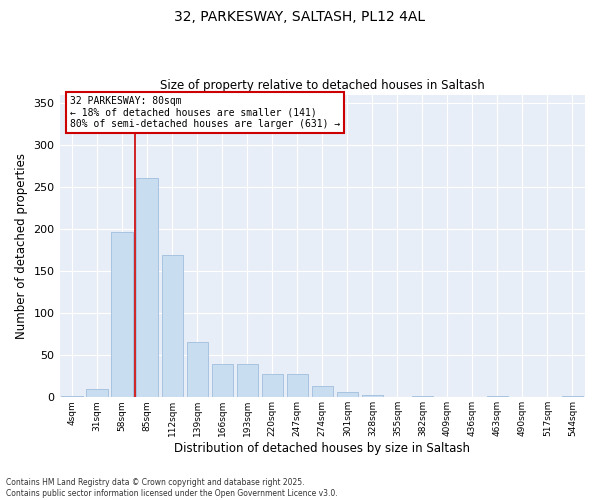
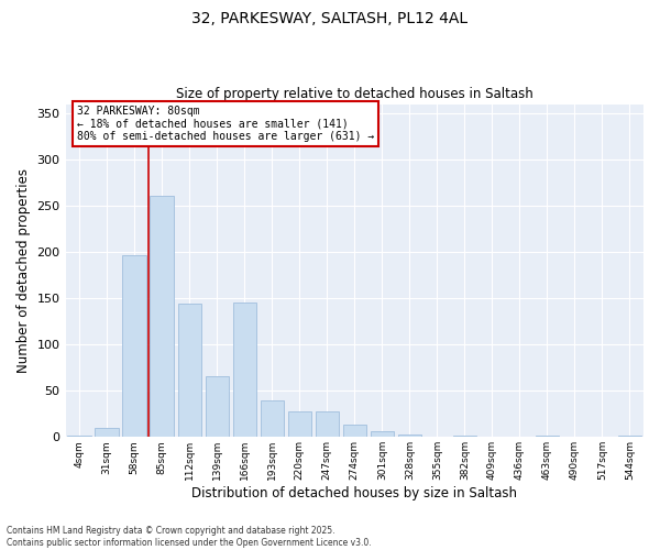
112sqm: 169 -> 144
166sqm: 39 -> 146
